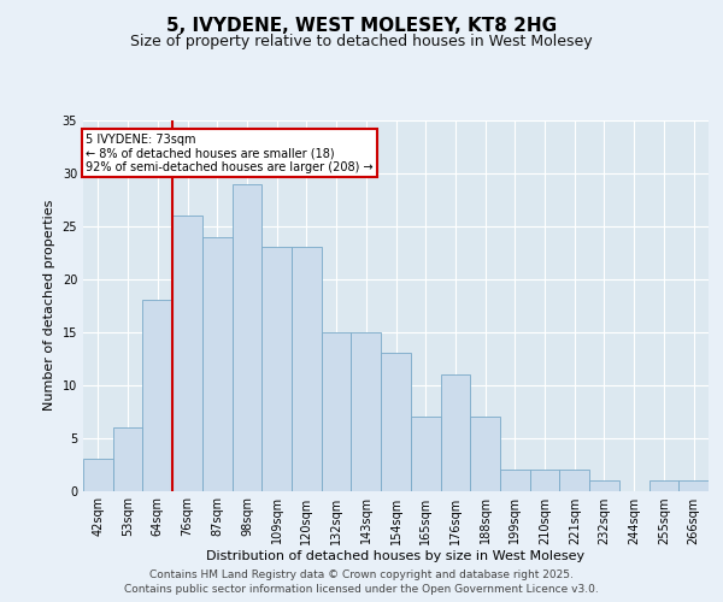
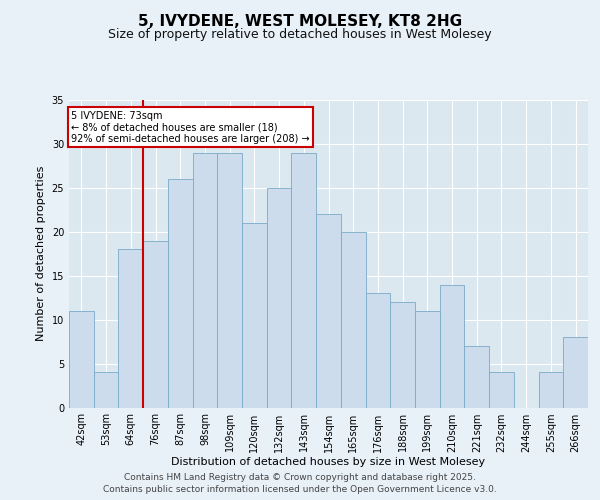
42sqm: 3 -> 11
53sqm: 6 -> 4
76sqm: 26 -> 19
87sqm: 24 -> 26
109sqm: 23 -> 29
120sqm: 23 -> 21
132sqm: 15 -> 25
143sqm: 15 -> 29
154sqm: 13 -> 22
165sqm: 7 -> 20
176sqm: 11 -> 13
188sqm: 7 -> 12
199sqm: 2 -> 11
210sqm: 2 -> 14
221sqm: 2 -> 7
232sqm: 1 -> 4
255sqm: 1 -> 4
266sqm: 1 -> 8
